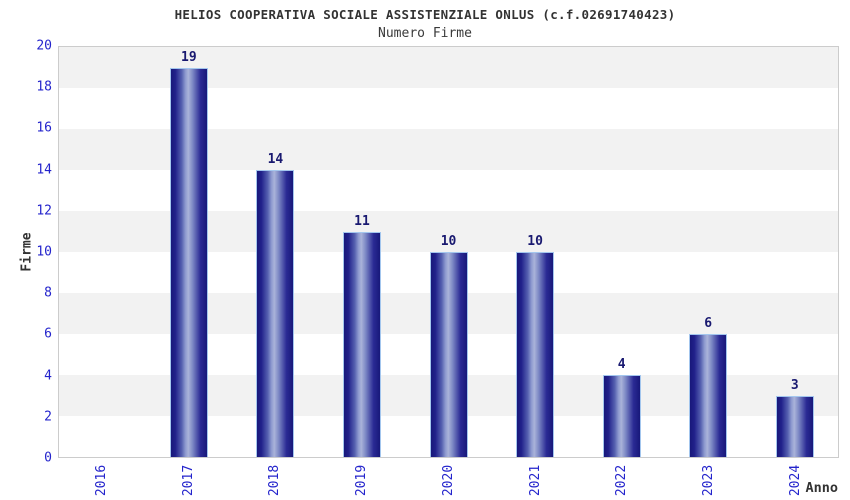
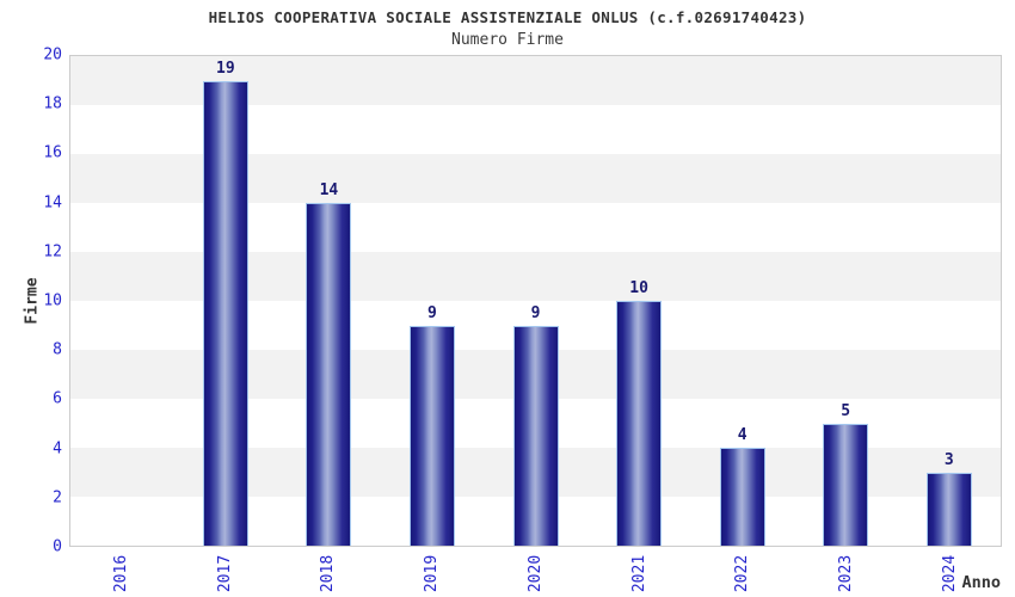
2019: 11 -> 9
2020: 10 -> 9
2023: 6 -> 5
